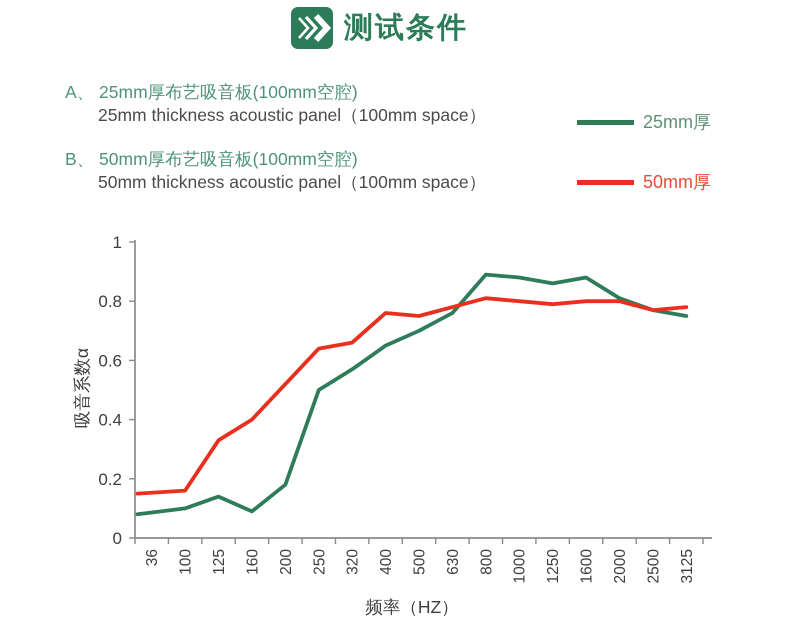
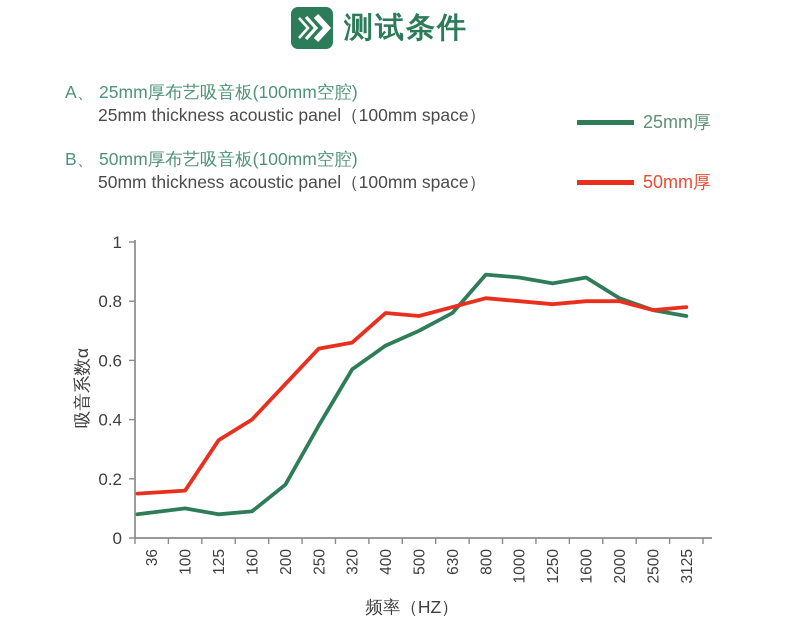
25mm厚/125: 0.14 -> 0.08
25mm厚/250: 0.50 -> 0.38
